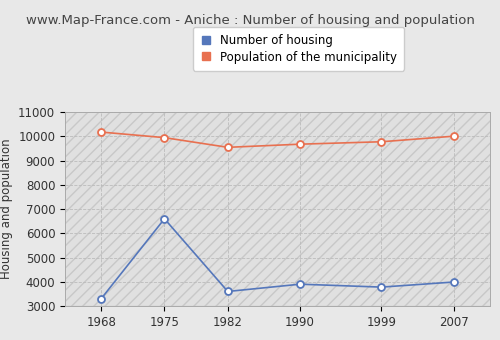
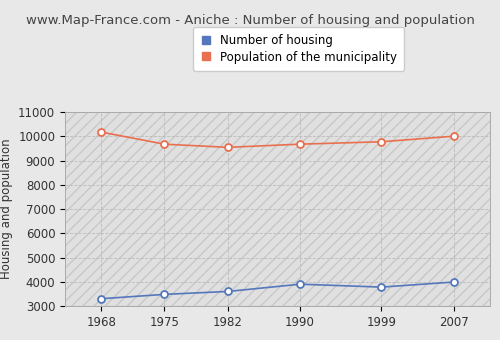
Number of housing/1975: 6600 -> 3480
Population of the municipality/1975: 9950 -> 9680
